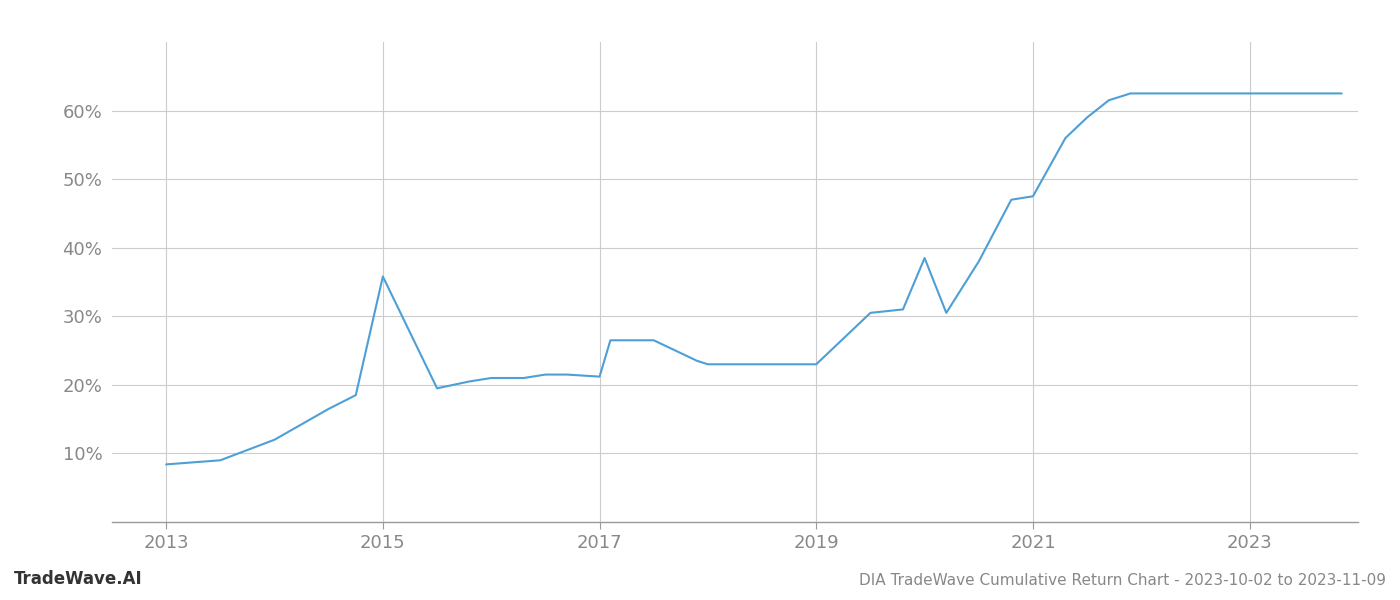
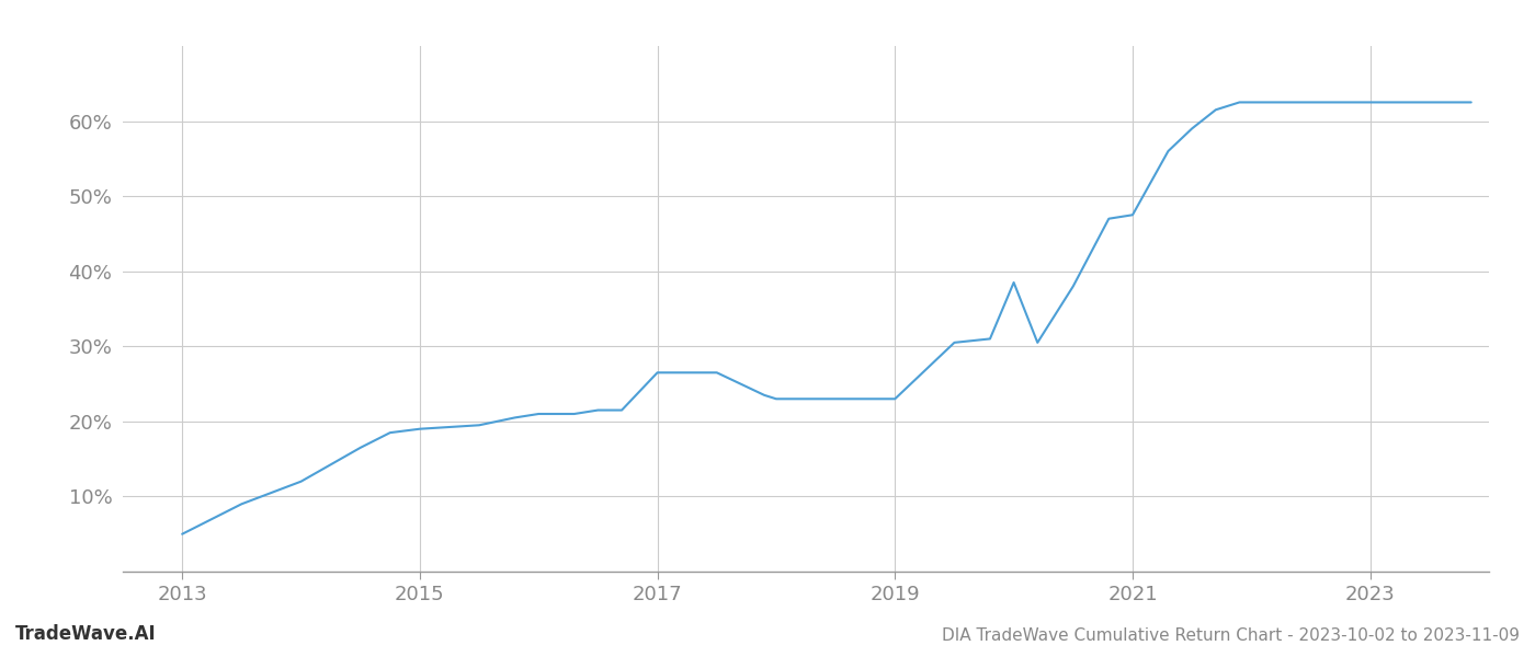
2013: 8.4% -> 5.0%
2015: 35.8% -> 19.0%
2017: 21.2% -> 26.5%
